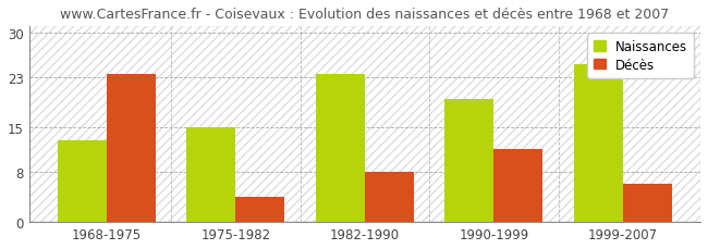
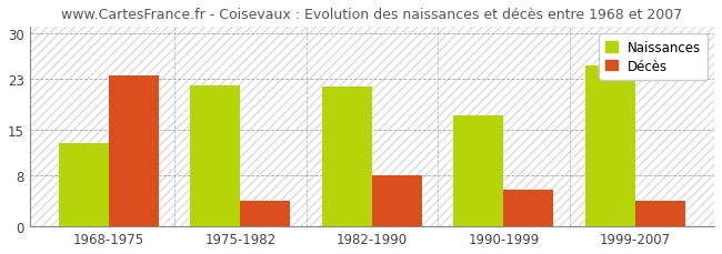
Naissances/1975-1982: 15.0 -> 22.0
Naissances/1982-1990: 23.5 -> 21.8
Naissances/1990-1999: 19.5 -> 17.2
Décès/1990-1999: 11.5 -> 5.8
Décès/1999-2007: 6.0 -> 4.0
